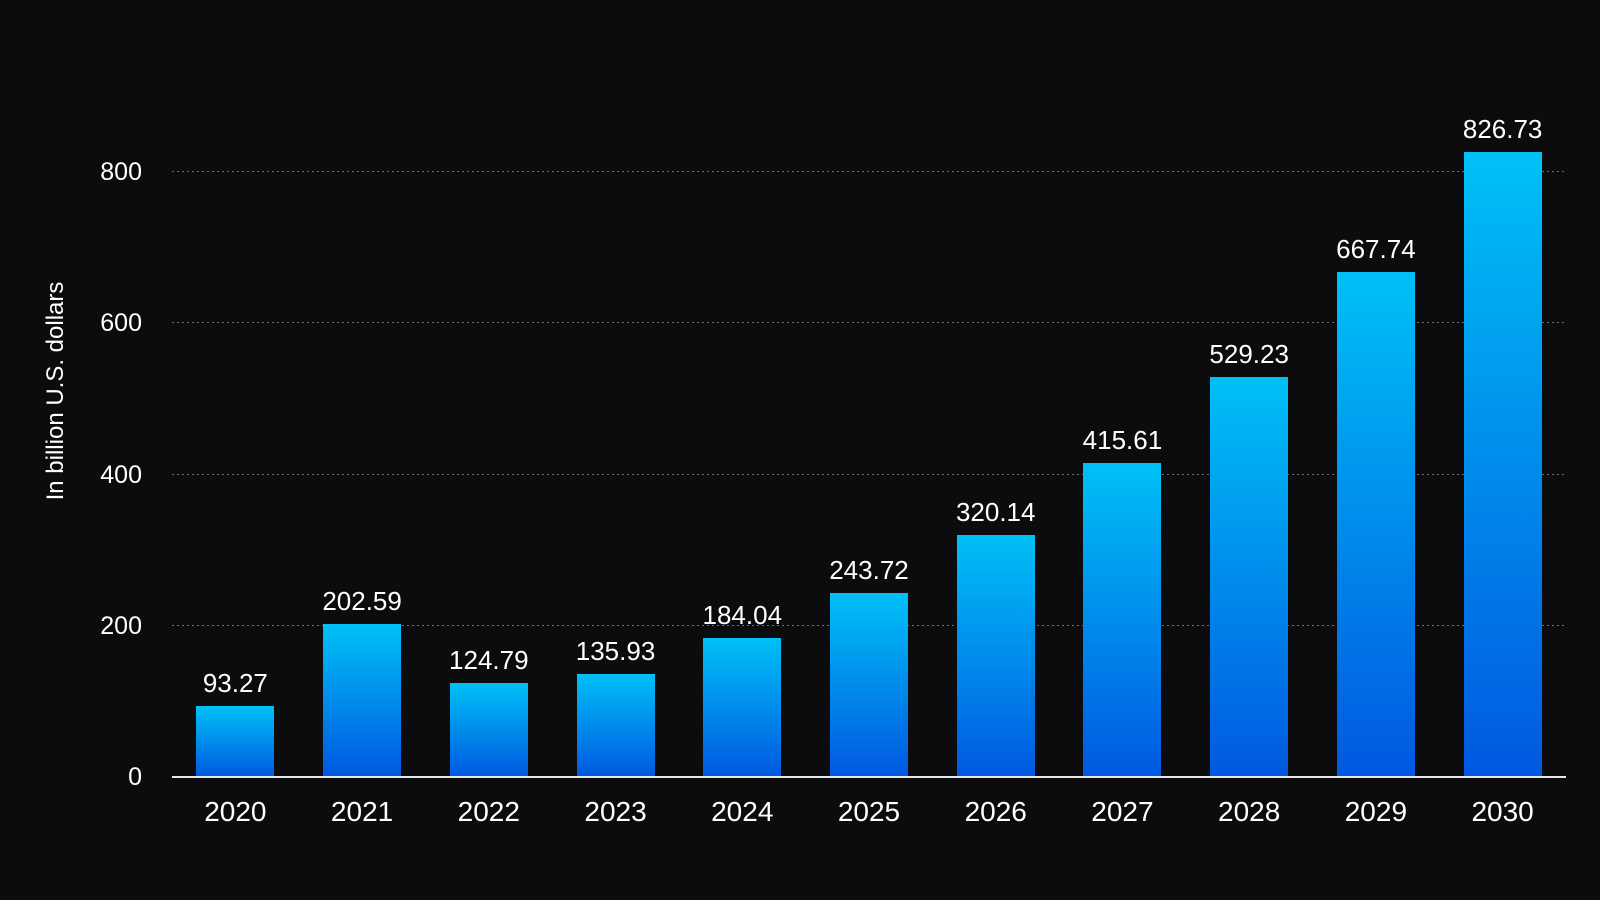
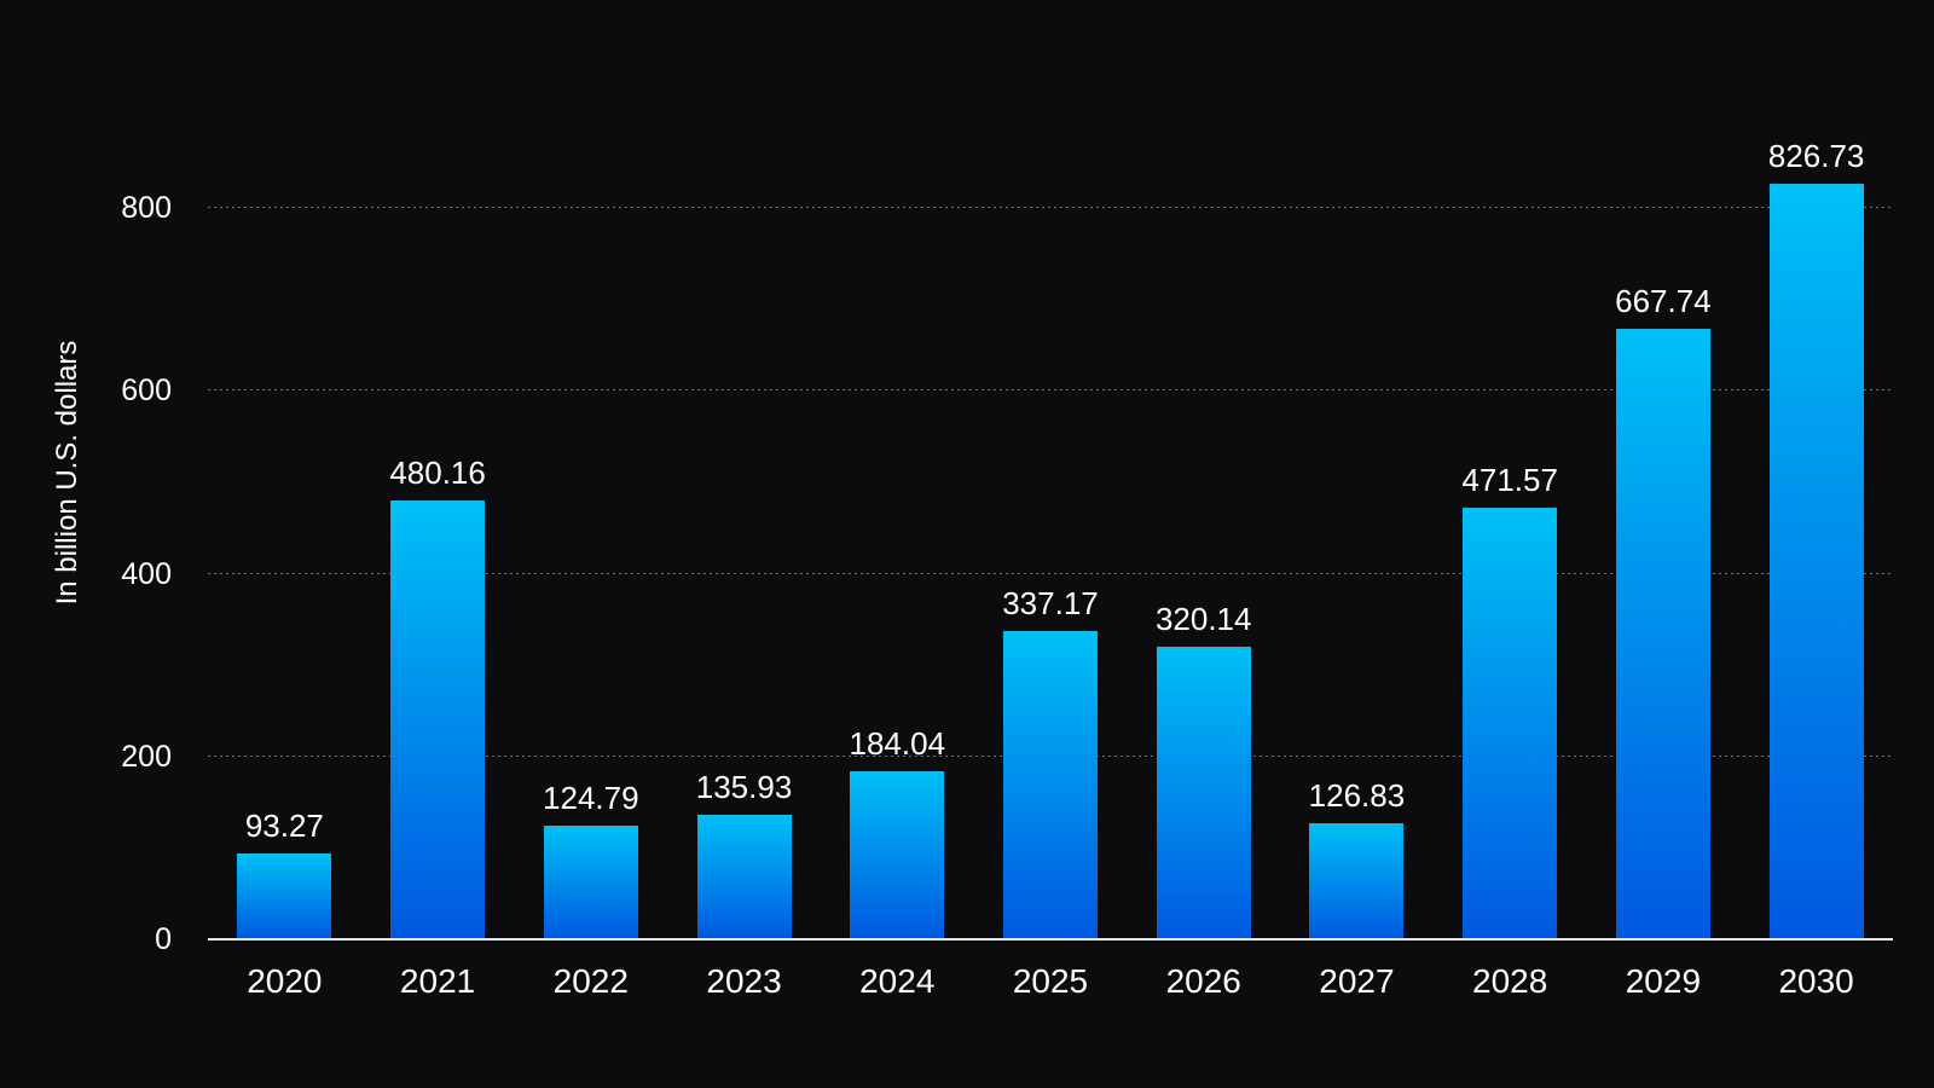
2021: 202.59 -> 480.16
2025: 243.72 -> 337.17
2027: 415.61 -> 126.83
2028: 529.23 -> 471.57
